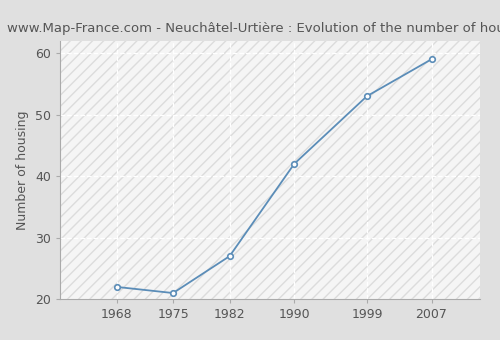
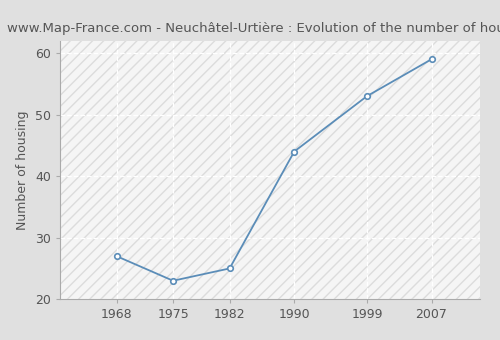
1968: 22 -> 27
1975: 21 -> 23
1982: 27 -> 25
1990: 42 -> 44
